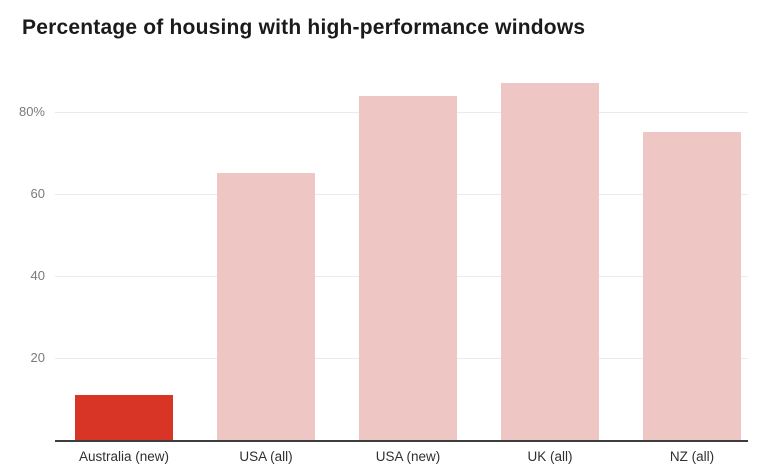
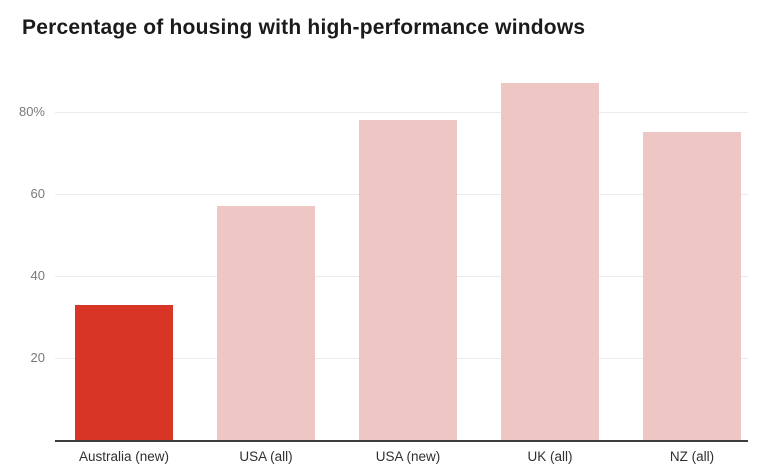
Australia (new): 11% -> 33%
USA (all): 65% -> 57%
USA (new): 84% -> 78%
